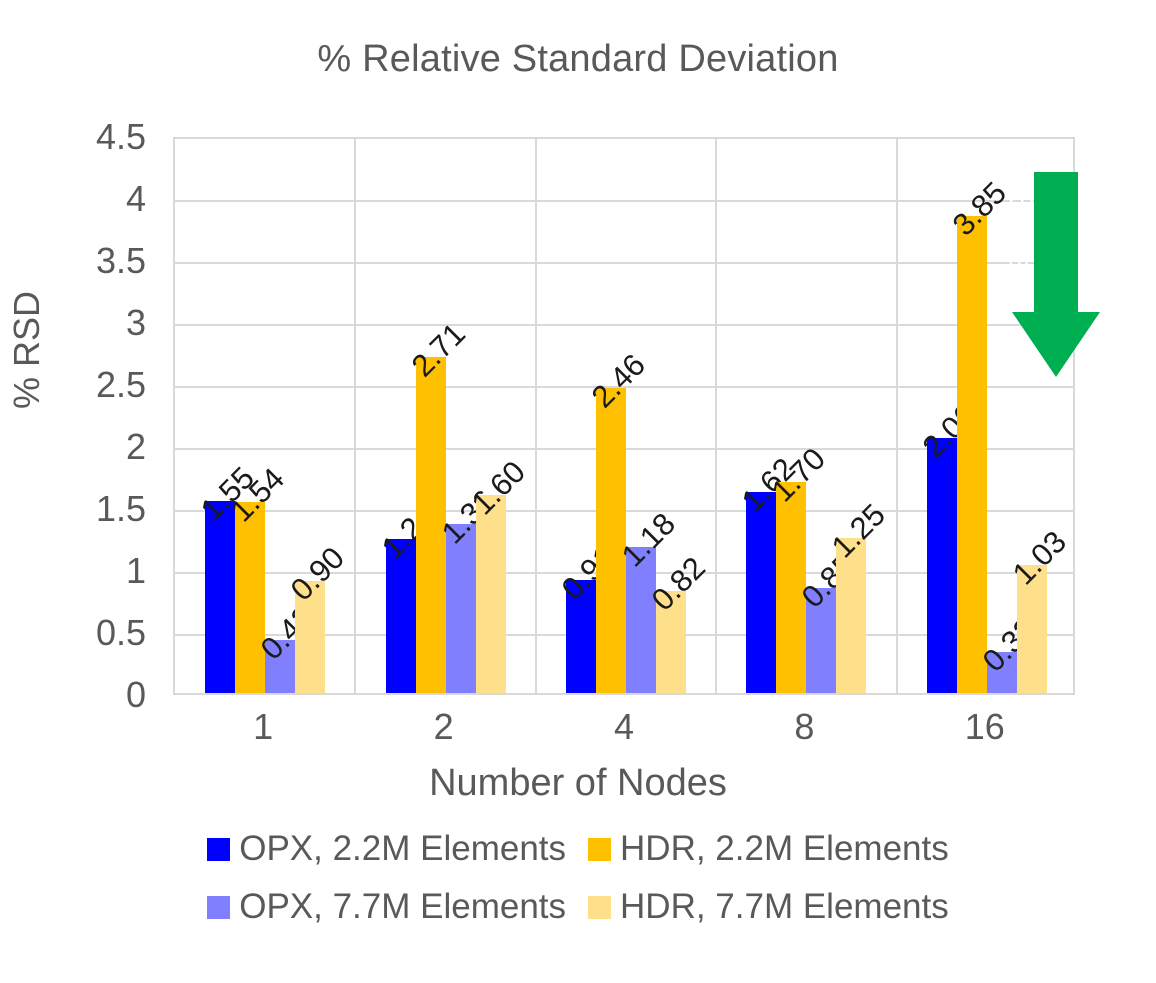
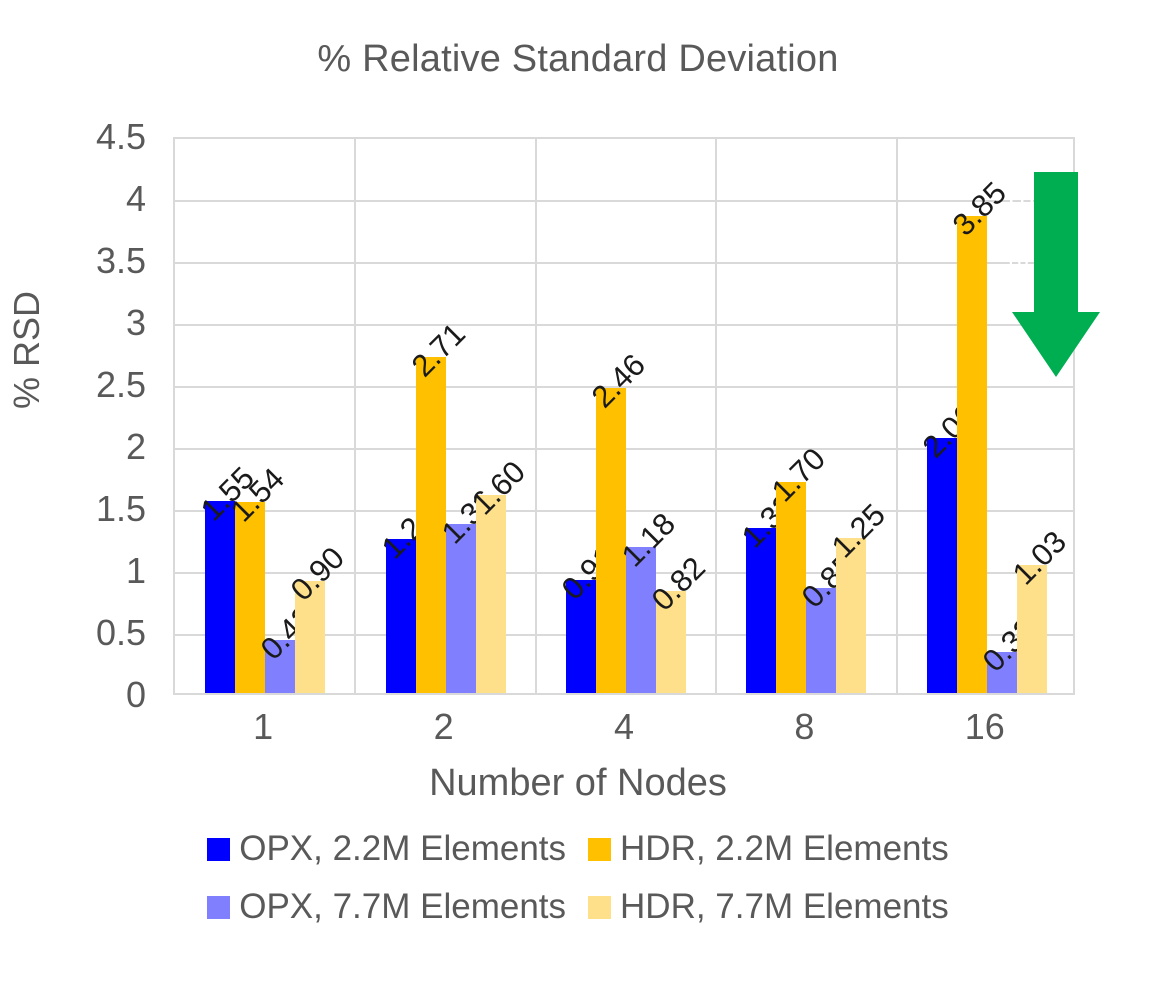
OPX, 2.2M Elements/8: 1.62 -> 1.33
